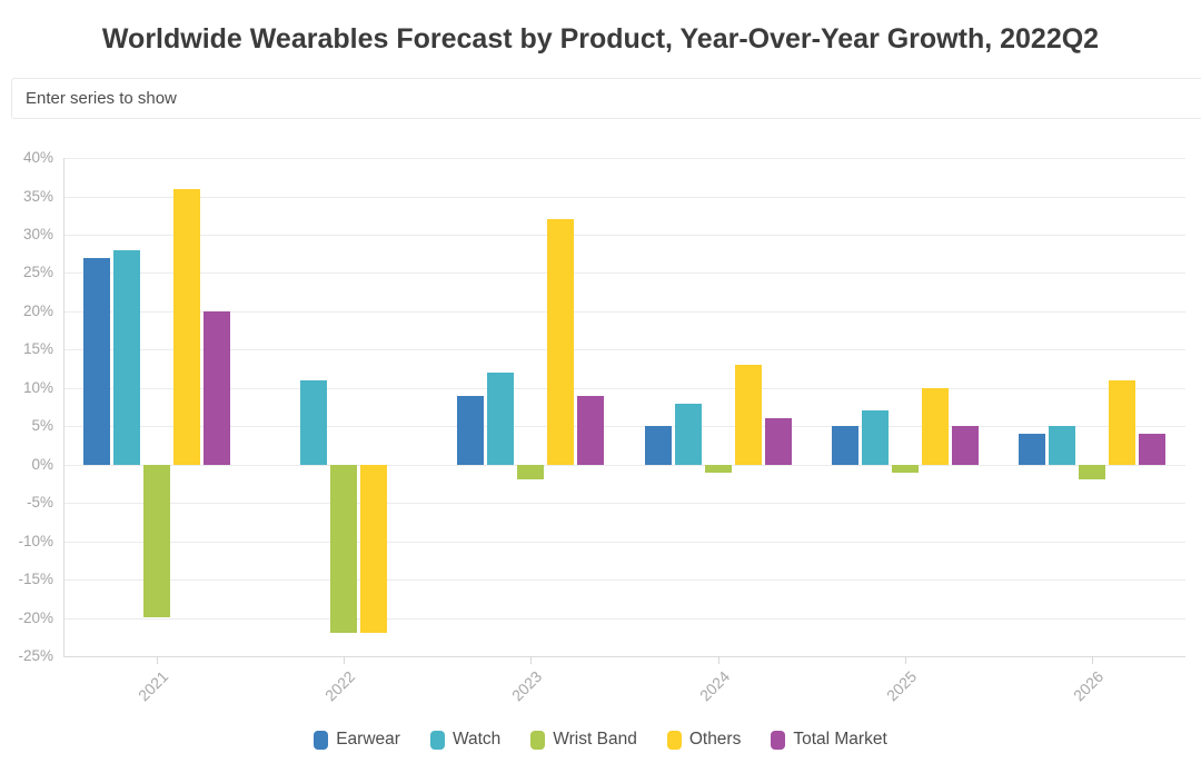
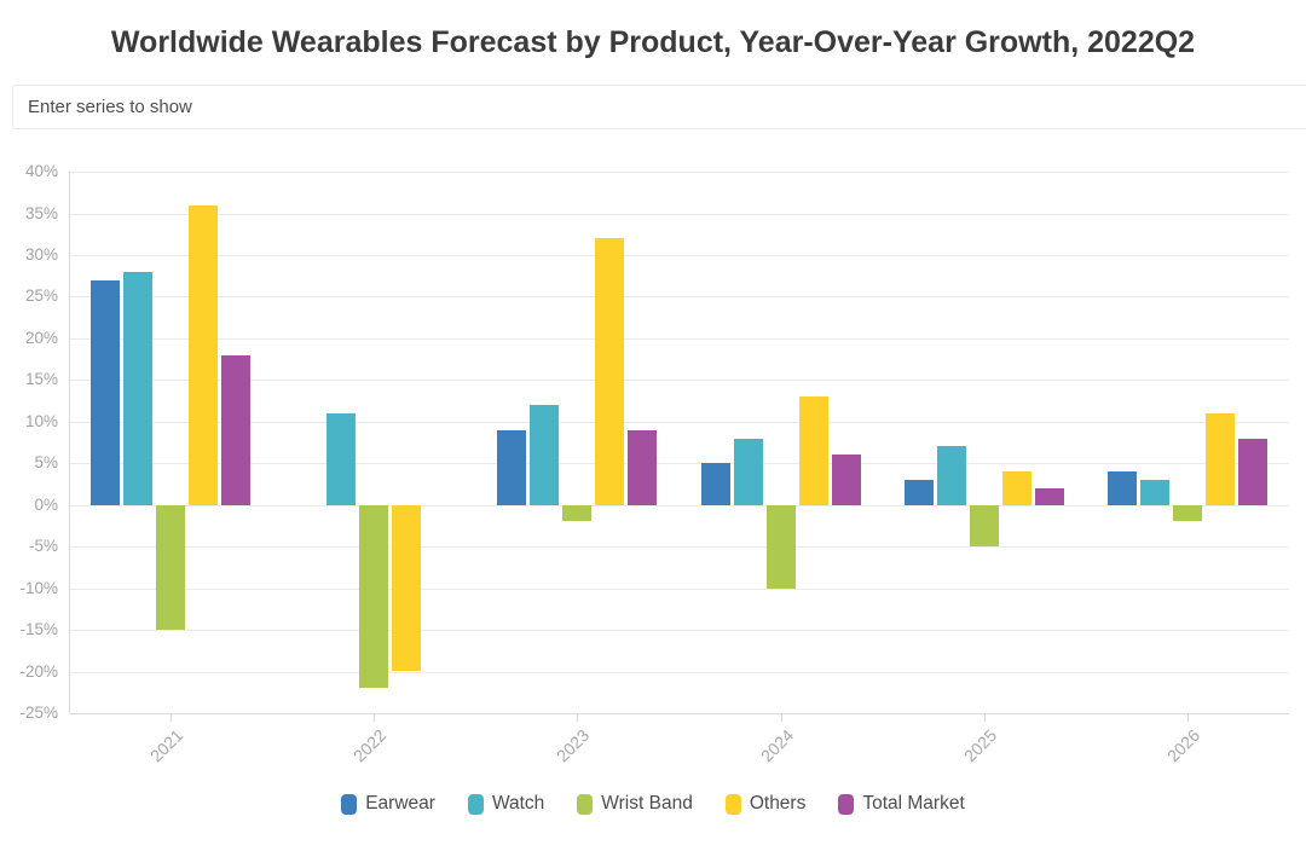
Wrist Band/2021: -20% -> -15%
Total Market/2021: 20% -> 18%
Others/2022: -22% -> -20%
Wrist Band/2024: -1% -> -10%
Earwear/2025: 5% -> 3%
Wrist Band/2025: -1% -> -5%
Others/2025: 10% -> 4%
Total Market/2025: 5% -> 2%
Watch/2026: 5% -> 3%
Total Market/2026: 4% -> 8%
